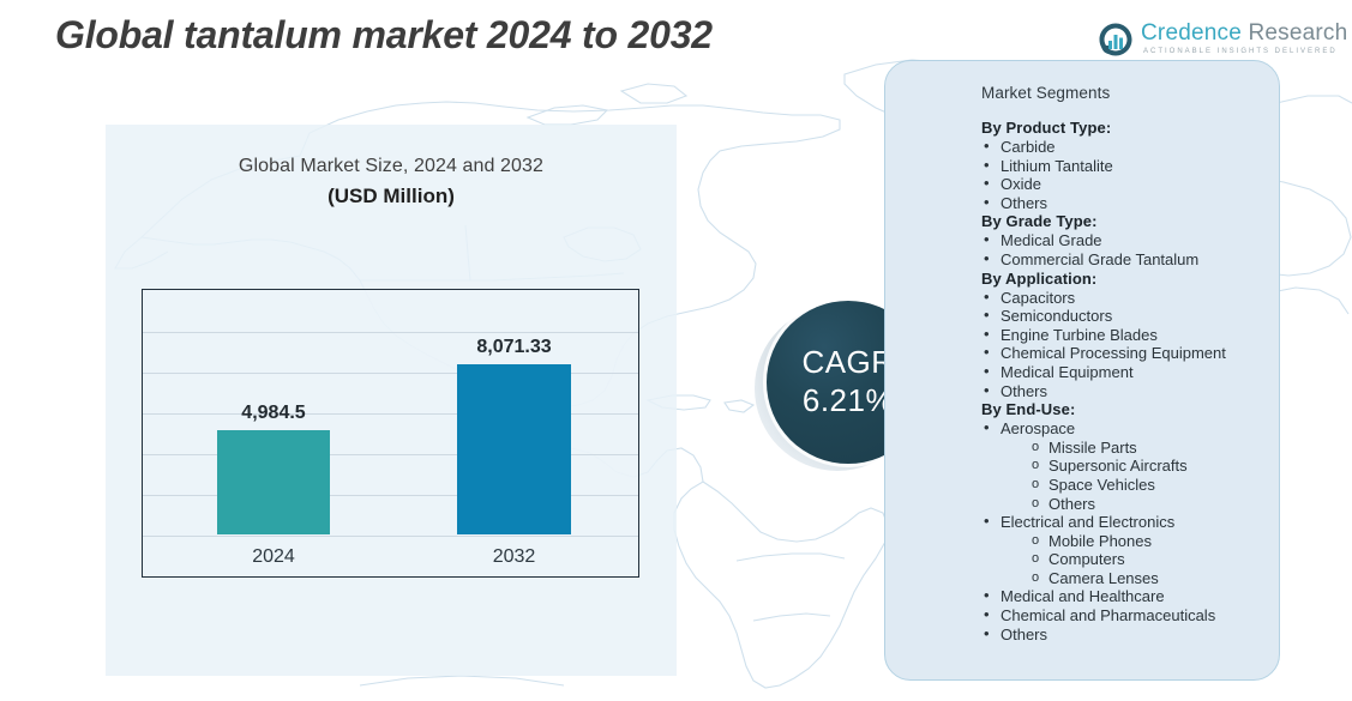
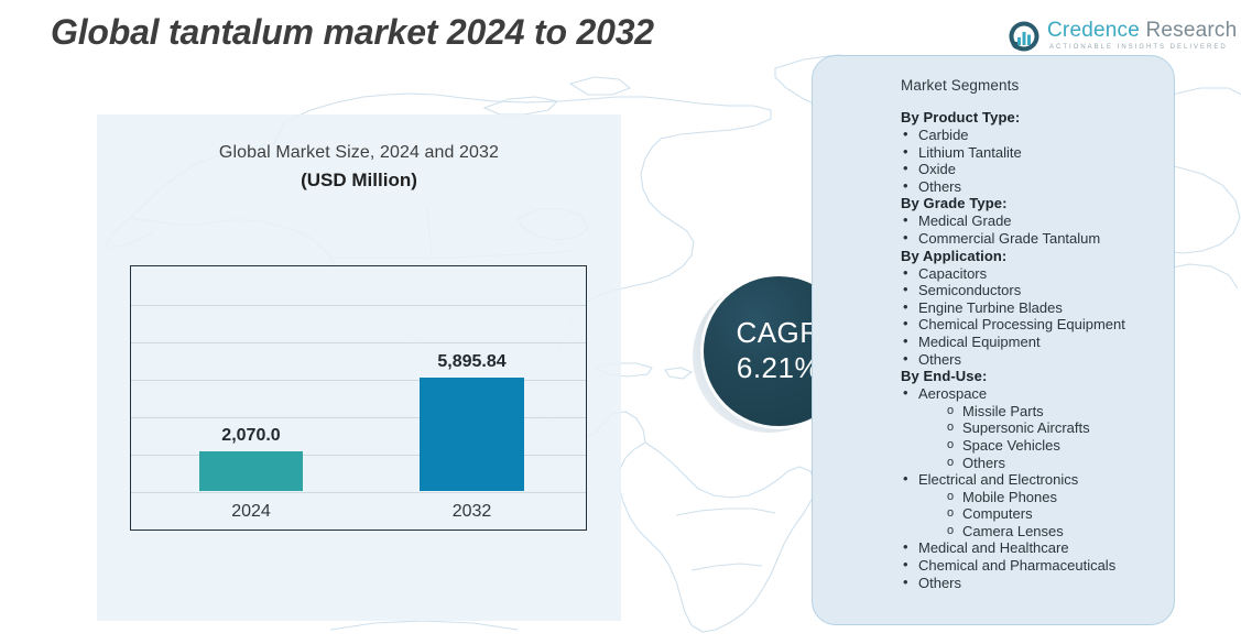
2024: 4,984.5 -> 2,070.0
2032: 8,071.33 -> 5,895.84
